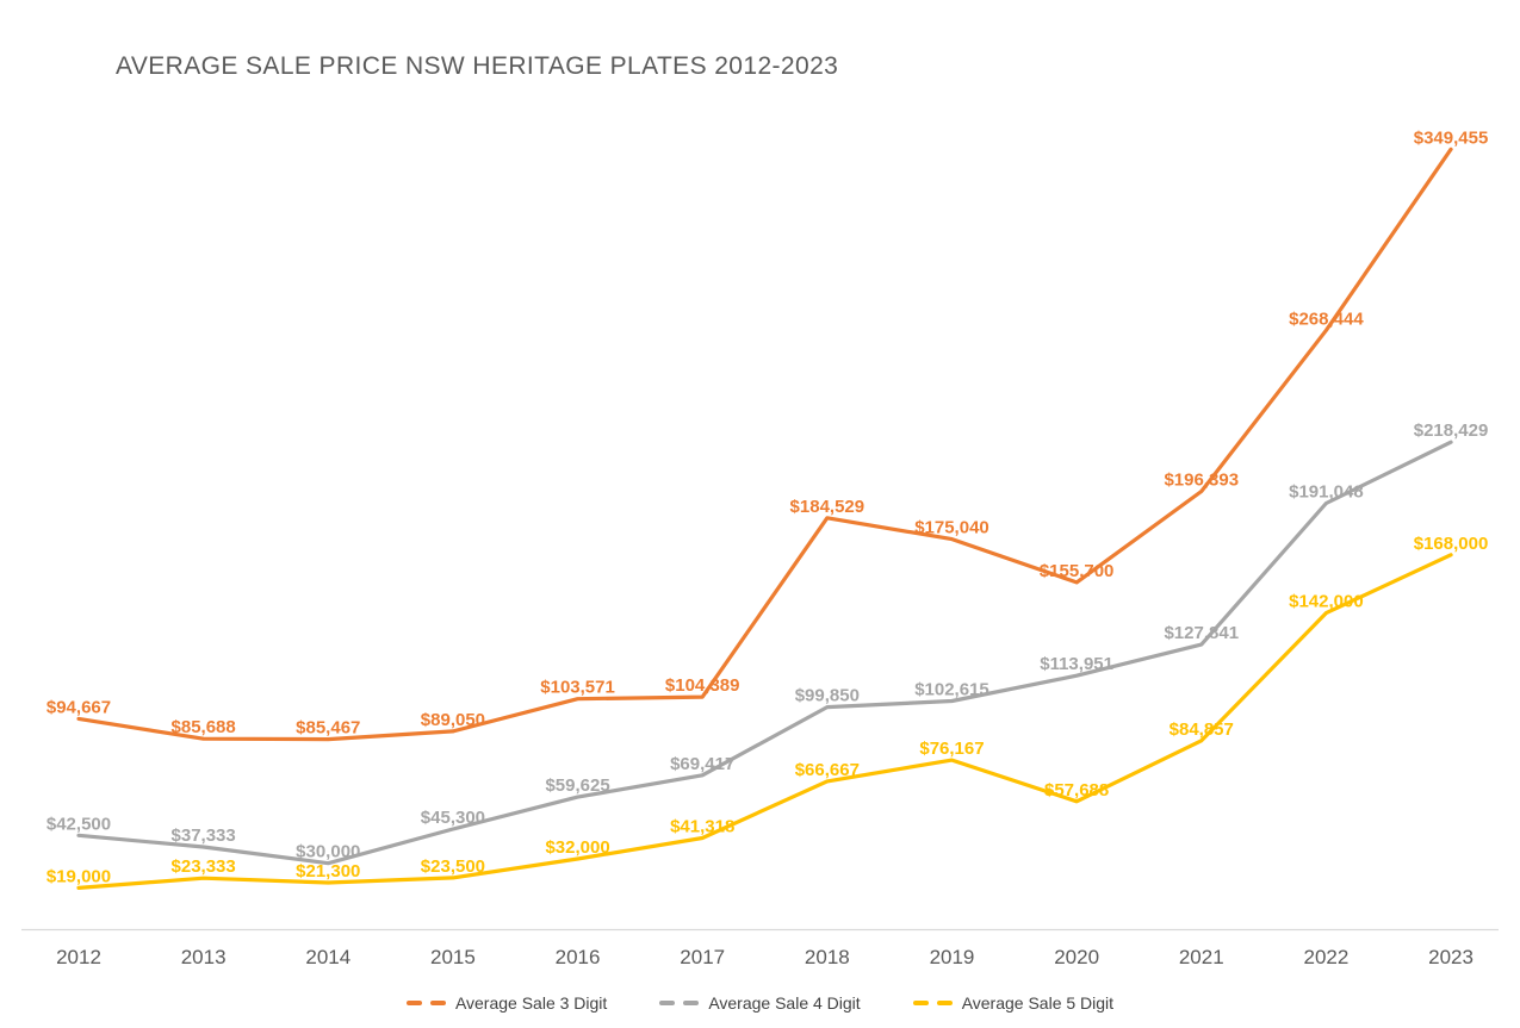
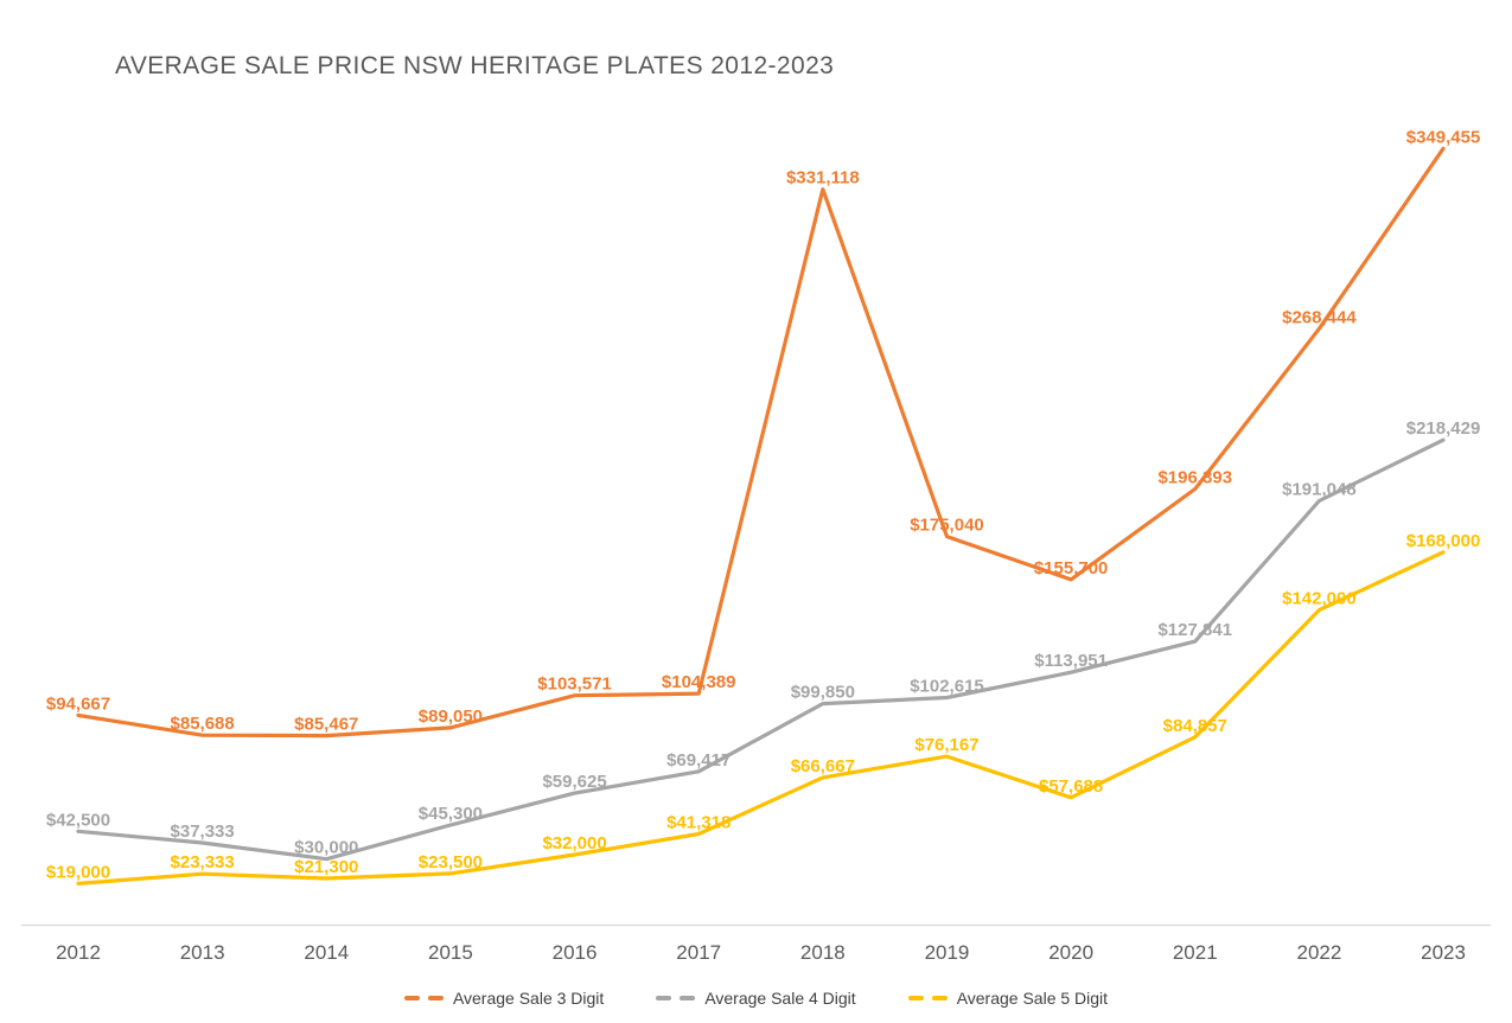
Average Sale 3 Digit/2018: $184,529 -> $331,118
